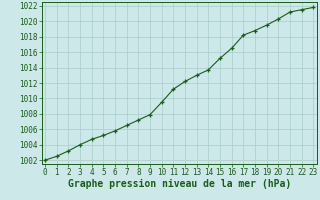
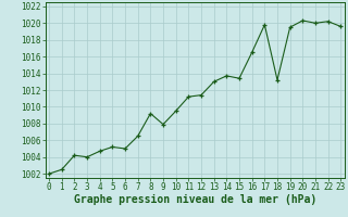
2: 1003.2 -> 1004.2
6: 1005.8 -> 1005.0
8: 1007.2 -> 1009.2
12: 1012.2 -> 1011.4
15: 1015.2 -> 1013.4
17: 1018.2 -> 1019.8
18: 1018.8 -> 1013.2
21: 1021.2 -> 1020.0
22: 1021.5 -> 1020.2
23: 1021.8 -> 1019.6
